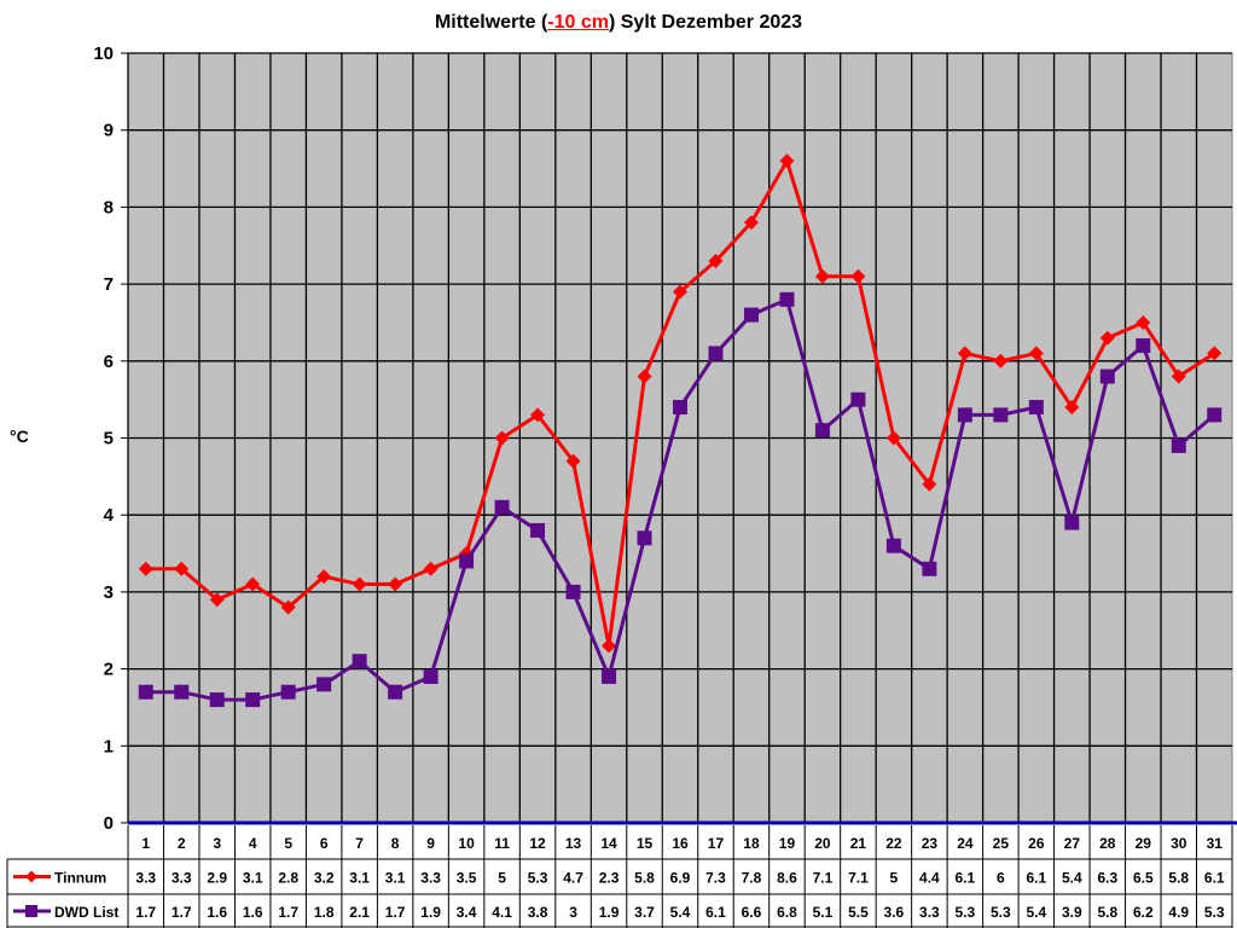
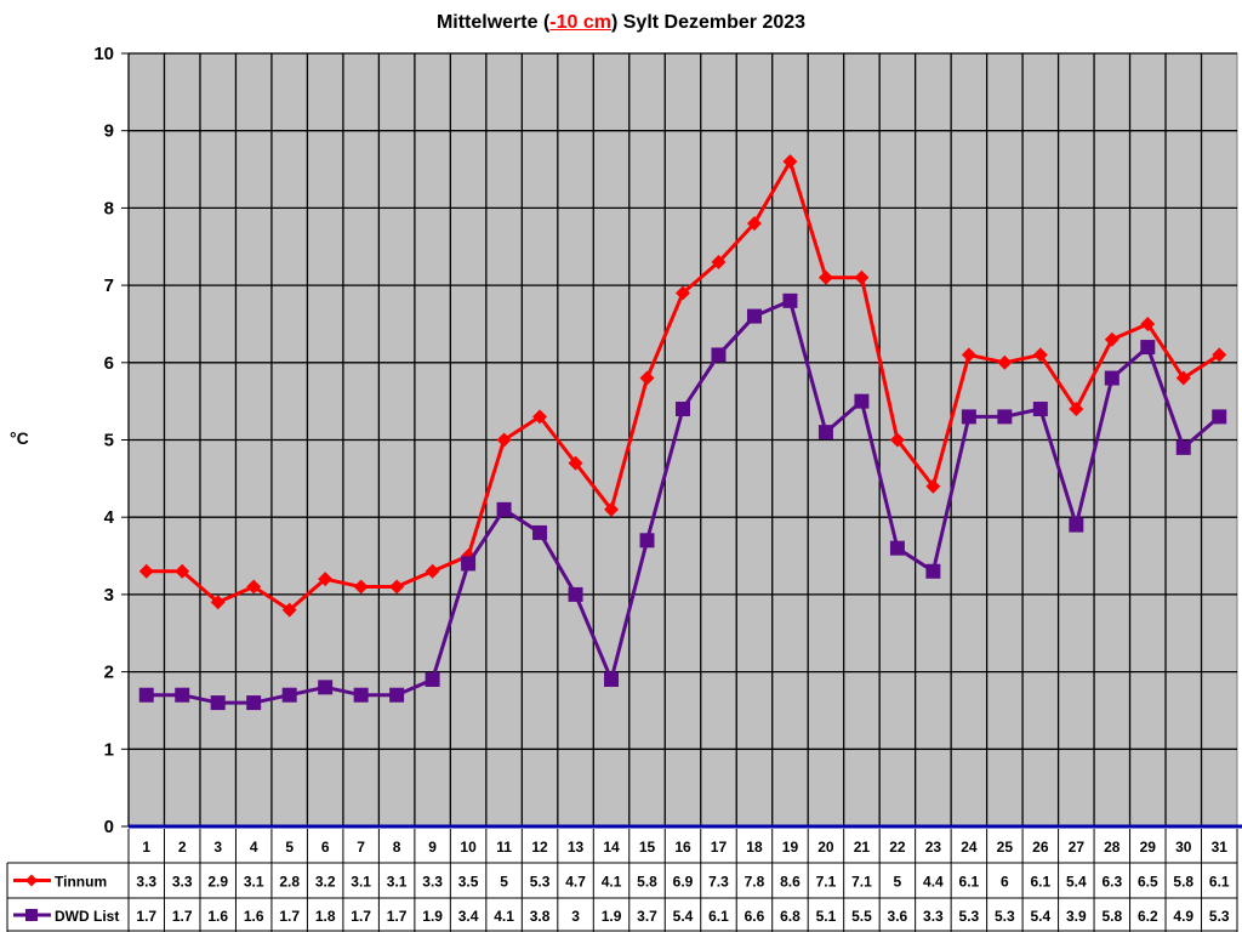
DWD List/7: 2.1 -> 1.7
Tinnum/14: 2.3 -> 4.1
